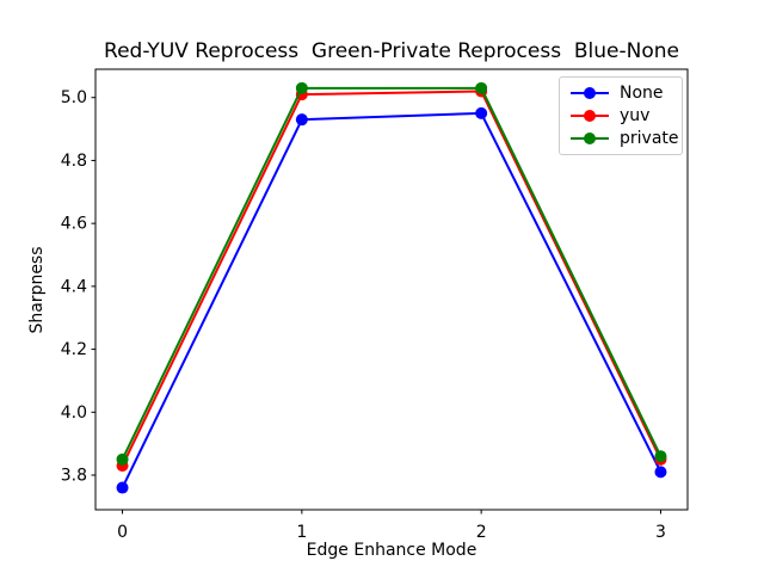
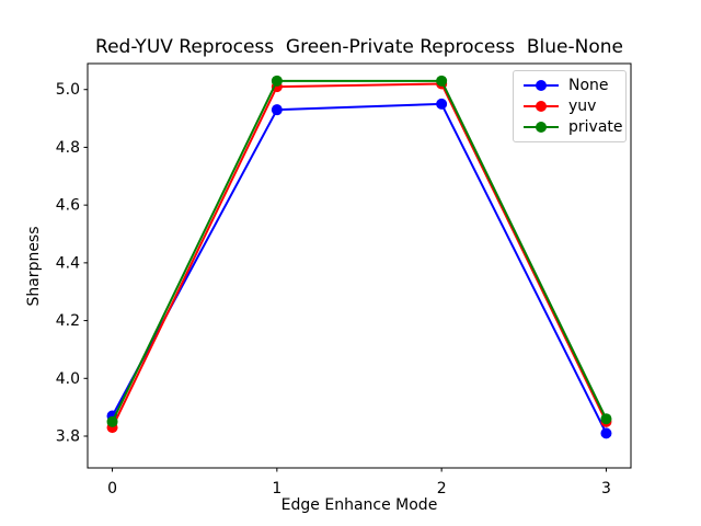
None/0: 3.76 -> 3.87
